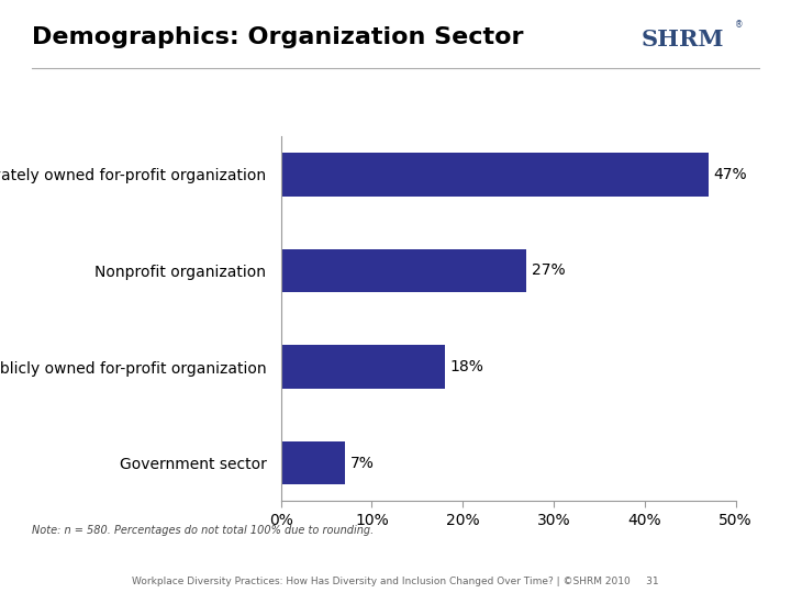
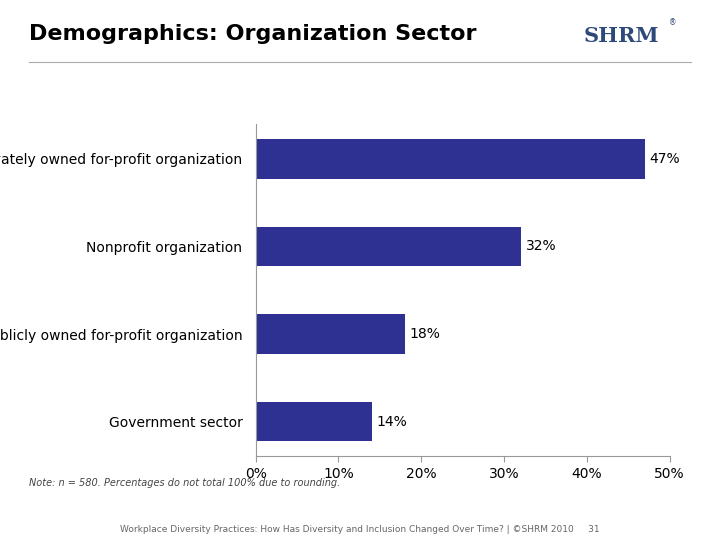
Nonprofit organization: 27% -> 32%
Government sector: 7% -> 14%
